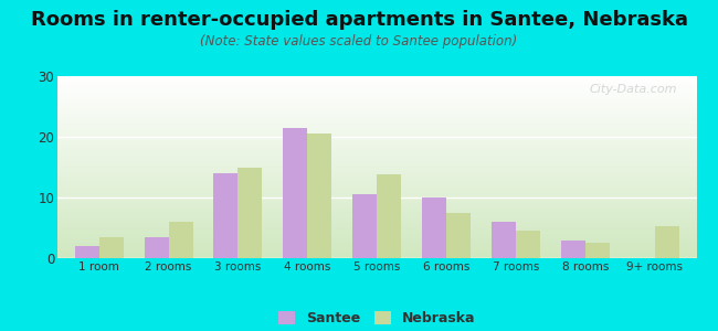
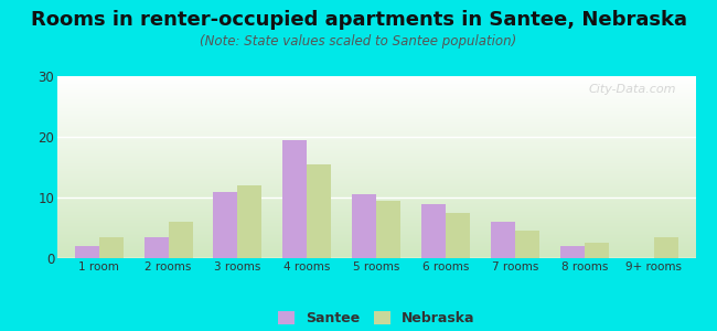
Santee/3 rooms: 14.0 -> 11.0
Nebraska/3 rooms: 15.0 -> 12.0
Santee/4 rooms: 21.4 -> 19.5
Nebraska/4 rooms: 20.6 -> 15.5
Nebraska/5 rooms: 13.8 -> 9.5
Santee/6 rooms: 10.0 -> 9.0
Santee/8 rooms: 3.0 -> 2.0
Nebraska/9+ rooms: 5.2 -> 3.5
